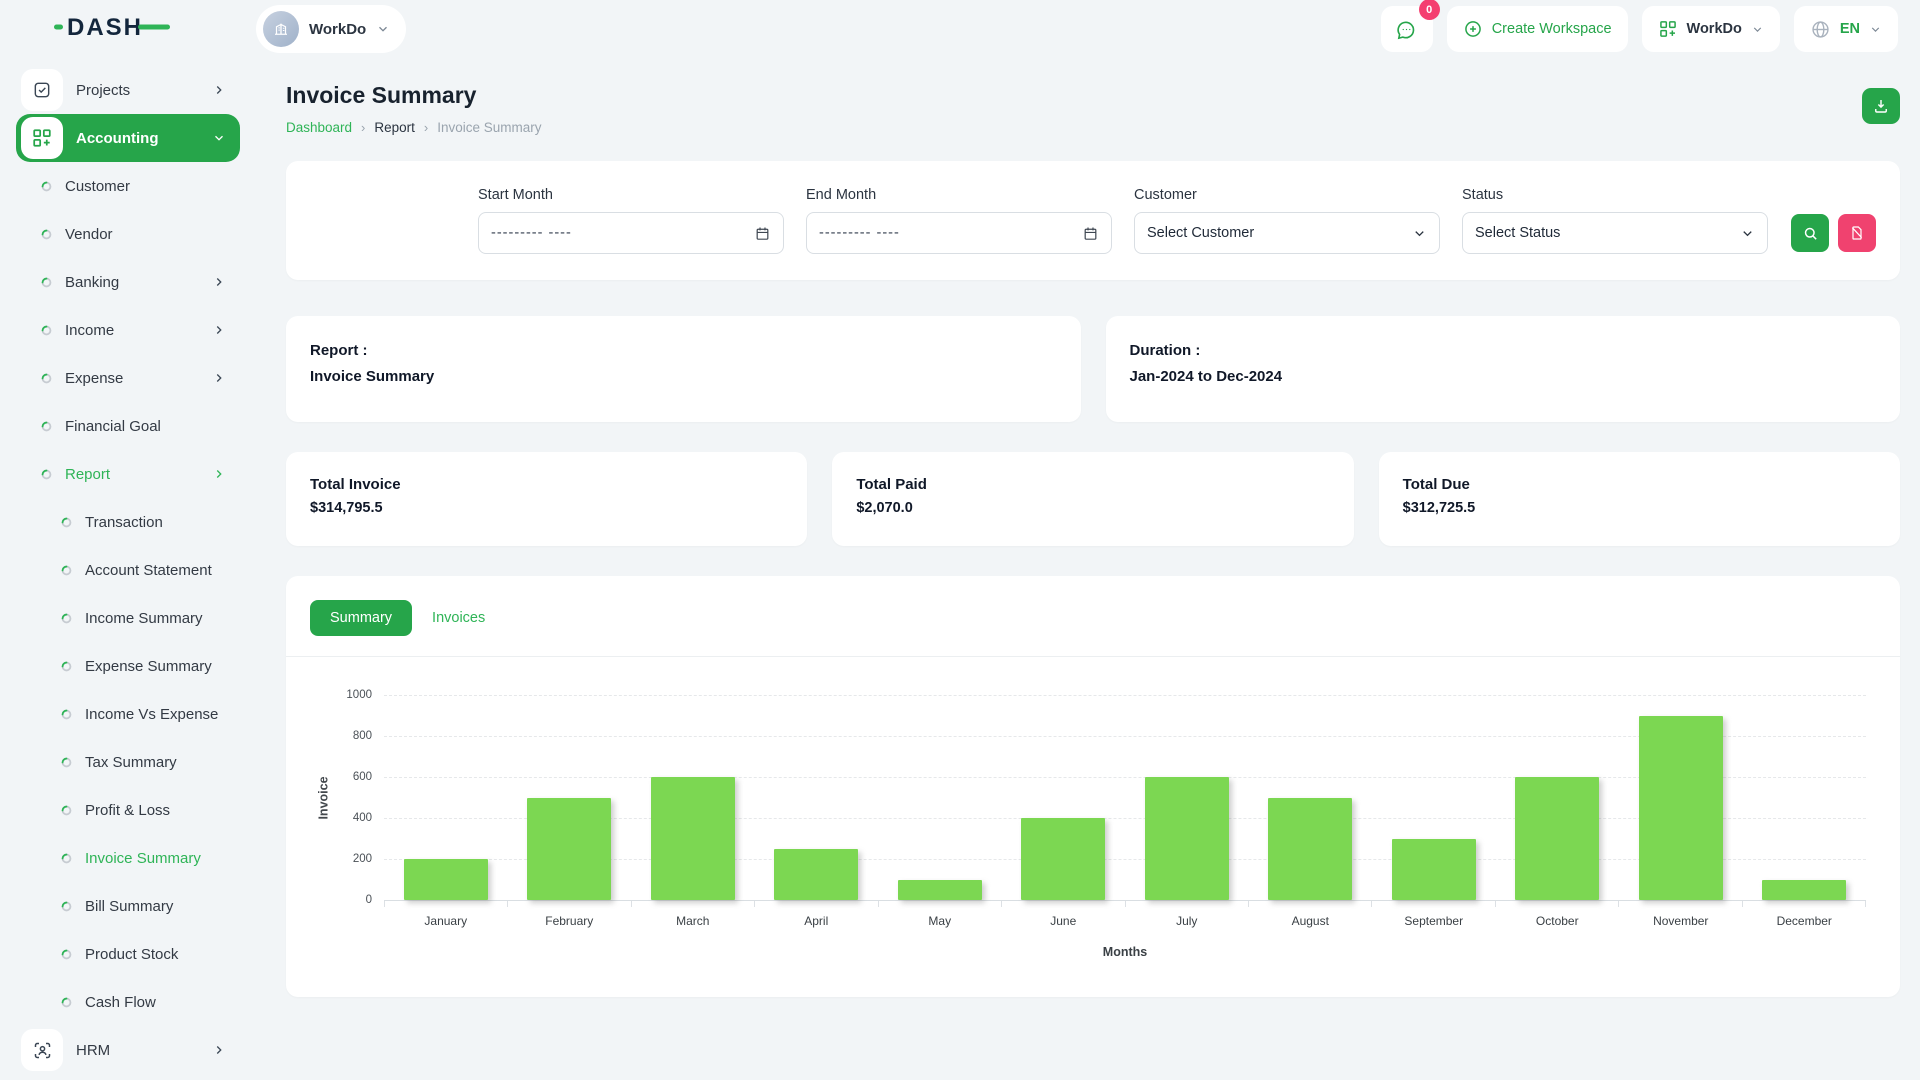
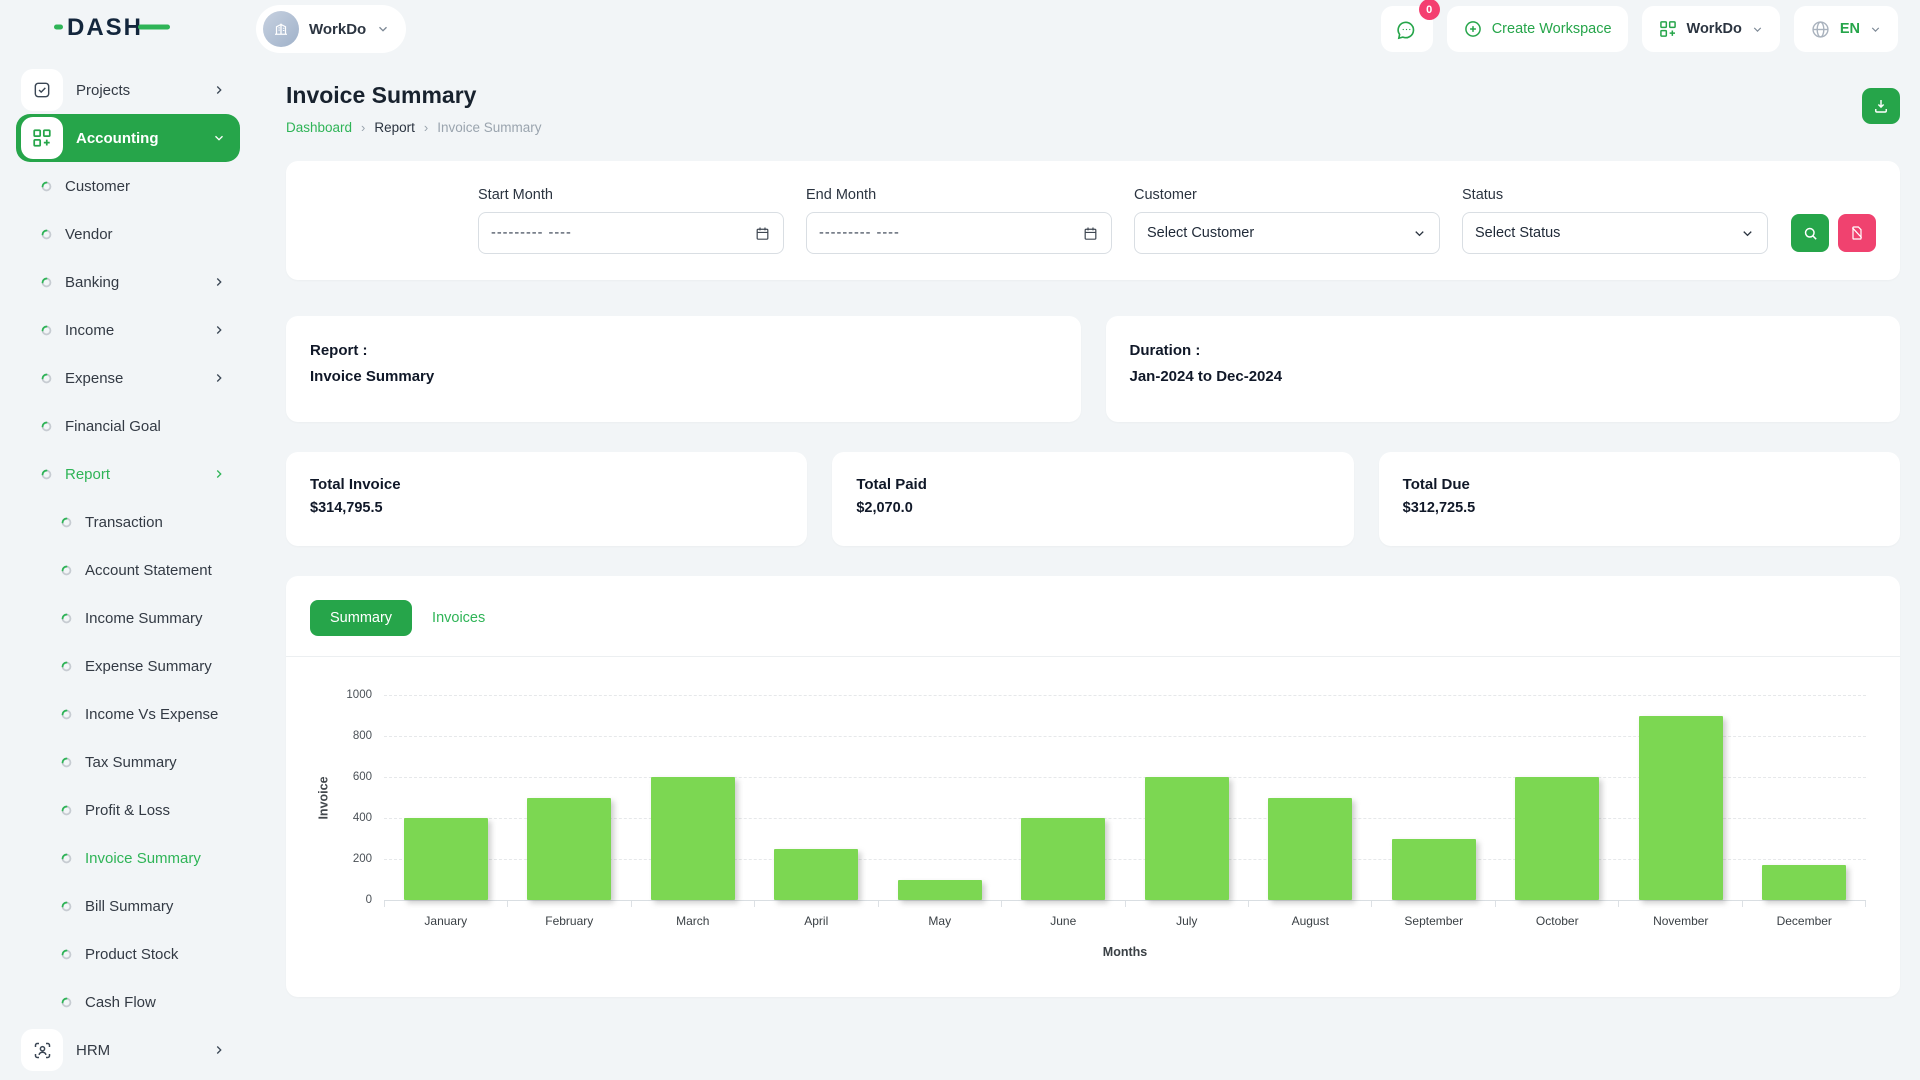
January: 200 -> 400
December: 100 -> 170
